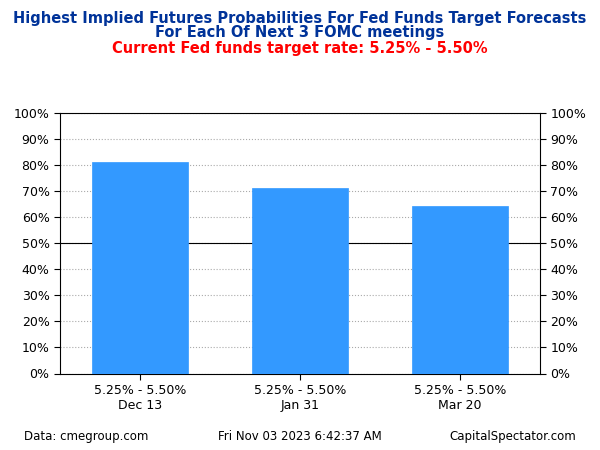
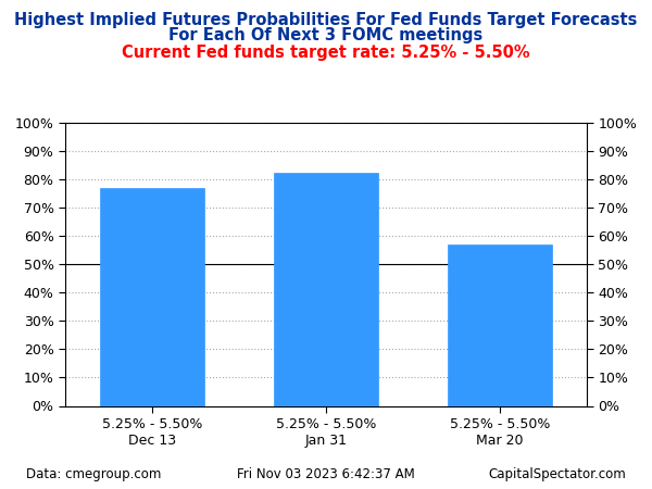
5.25% - 5.50% Dec 13: 81% -> 77%
5.25% - 5.50% Jan 31: 71% -> 82%
5.25% - 5.50% Mar 20: 64% -> 57%
